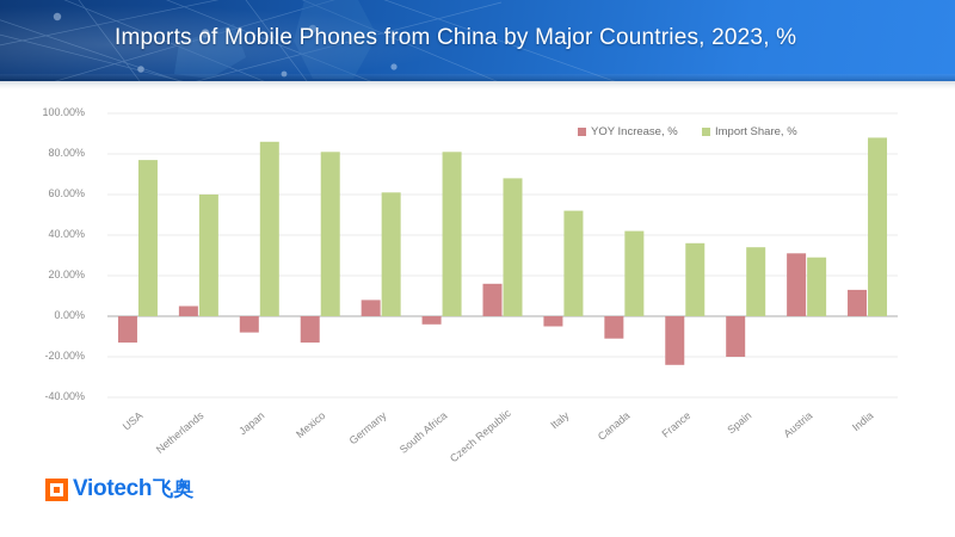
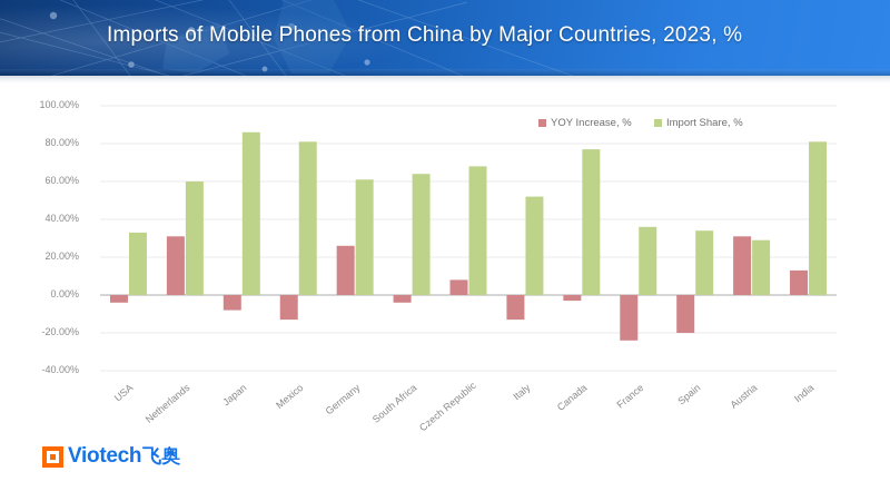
YOY Increase, %/USA: -13% -> -4%
Import Share, %/USA: 77% -> 33%
YOY Increase, %/Netherlands: 5% -> 31%
YOY Increase, %/Germany: 8% -> 26%
Import Share, %/South Africa: 81% -> 64%
YOY Increase, %/Czech Republic: 16% -> 8%
YOY Increase, %/Italy: -5% -> -13%
YOY Increase, %/Canada: -11% -> -3%
Import Share, %/Canada: 42% -> 77%
Import Share, %/India: 88% -> 81%
